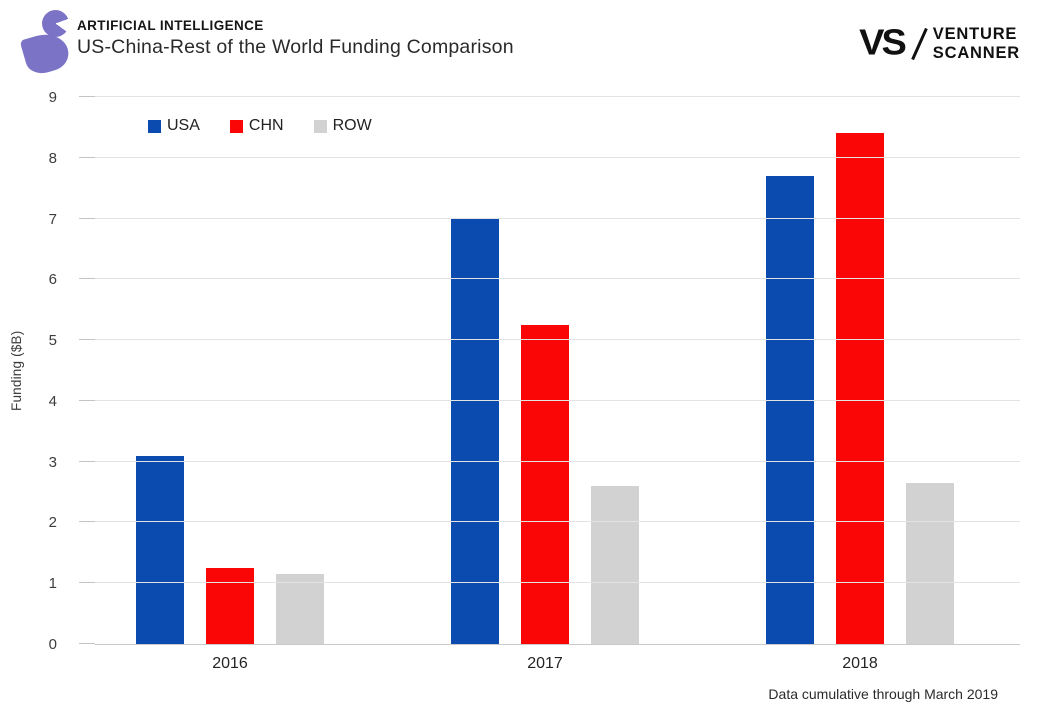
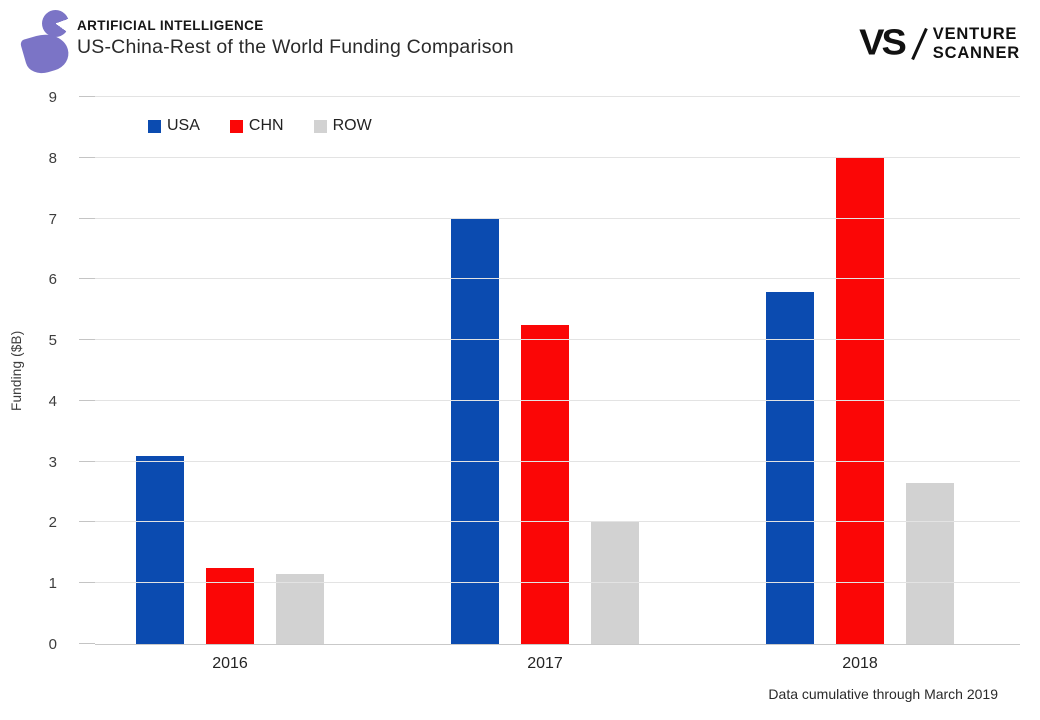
ROW/2017: 2.6 -> 2.0
USA/2018: 7.7 -> 5.8
CHN/2018: 8.4 -> 8.0
